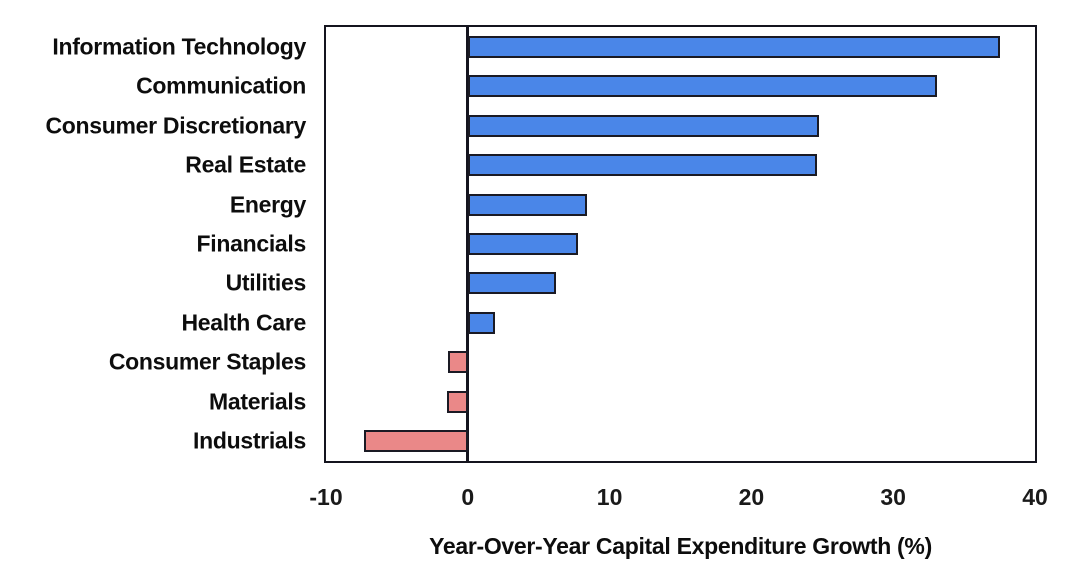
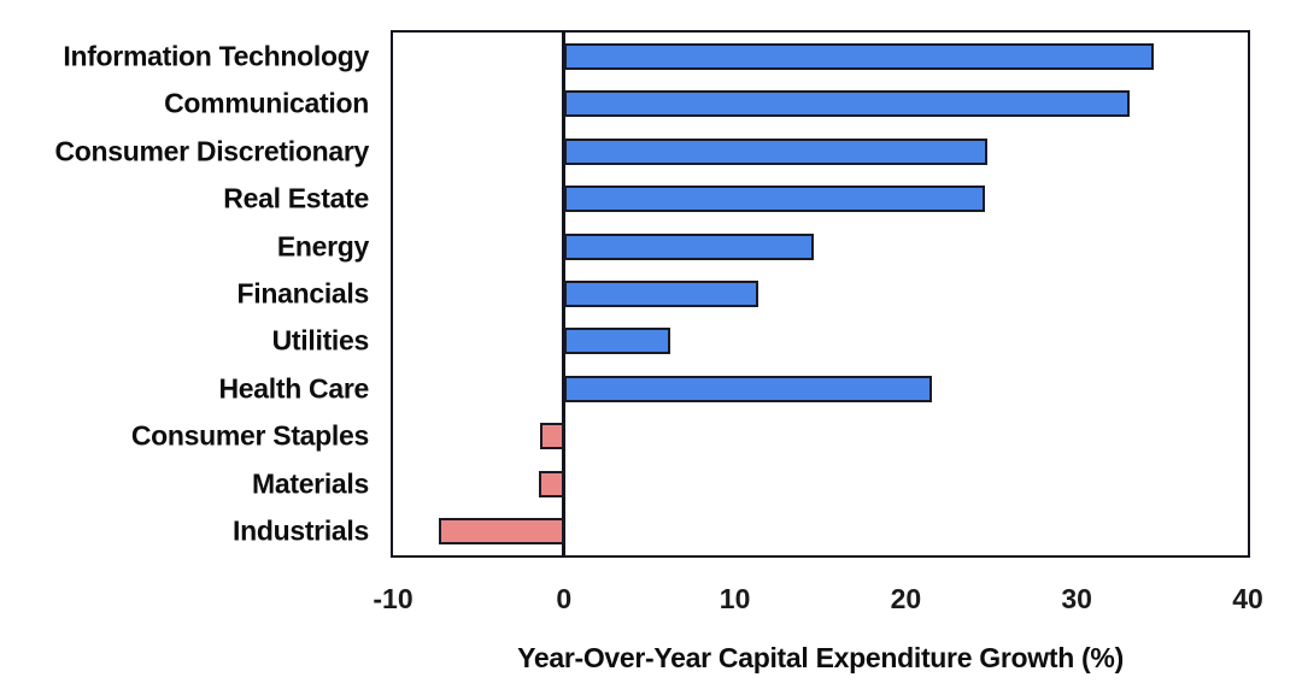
Information Technology: 37.5 -> 34.5
Energy: 8.4 -> 14.6
Financials: 7.8 -> 11.4
Health Care: 1.9 -> 21.5
